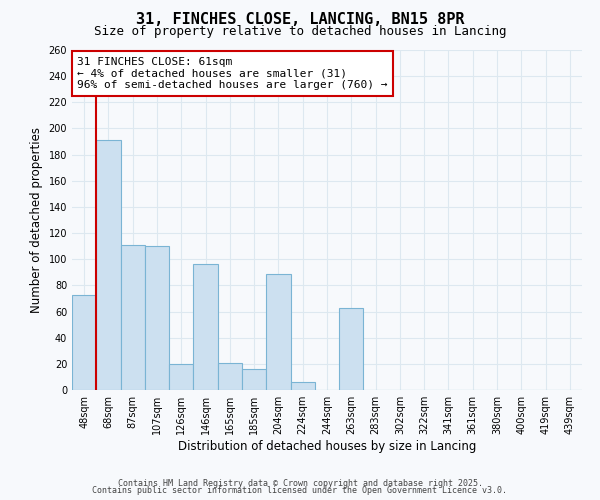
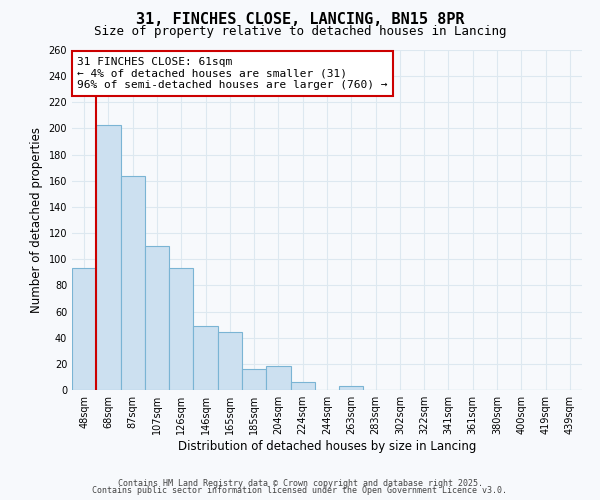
48sqm: 73 -> 93
68sqm: 191 -> 203
87sqm: 111 -> 164
126sqm: 20 -> 93
146sqm: 96 -> 49
165sqm: 21 -> 44
204sqm: 89 -> 18
263sqm: 63 -> 3
